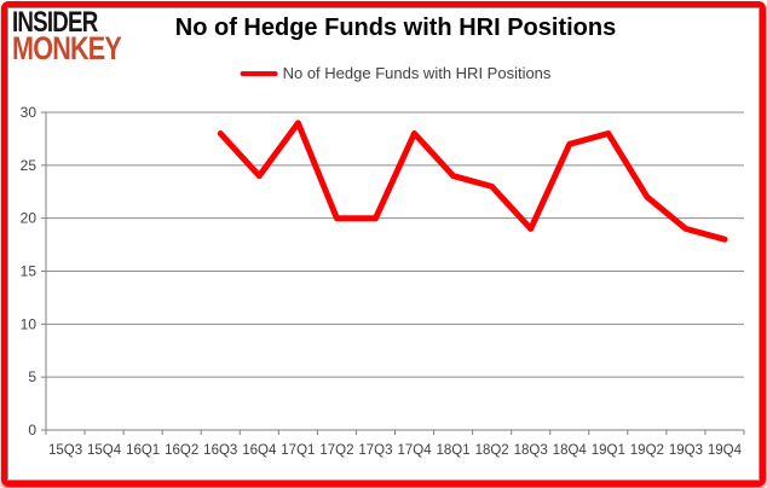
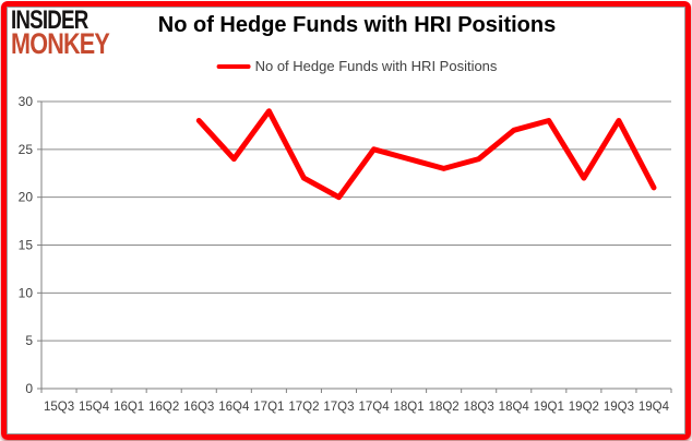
17Q2: 20 -> 22
17Q4: 28 -> 25
18Q3: 19 -> 24
19Q3: 19 -> 28
19Q4: 18 -> 21
